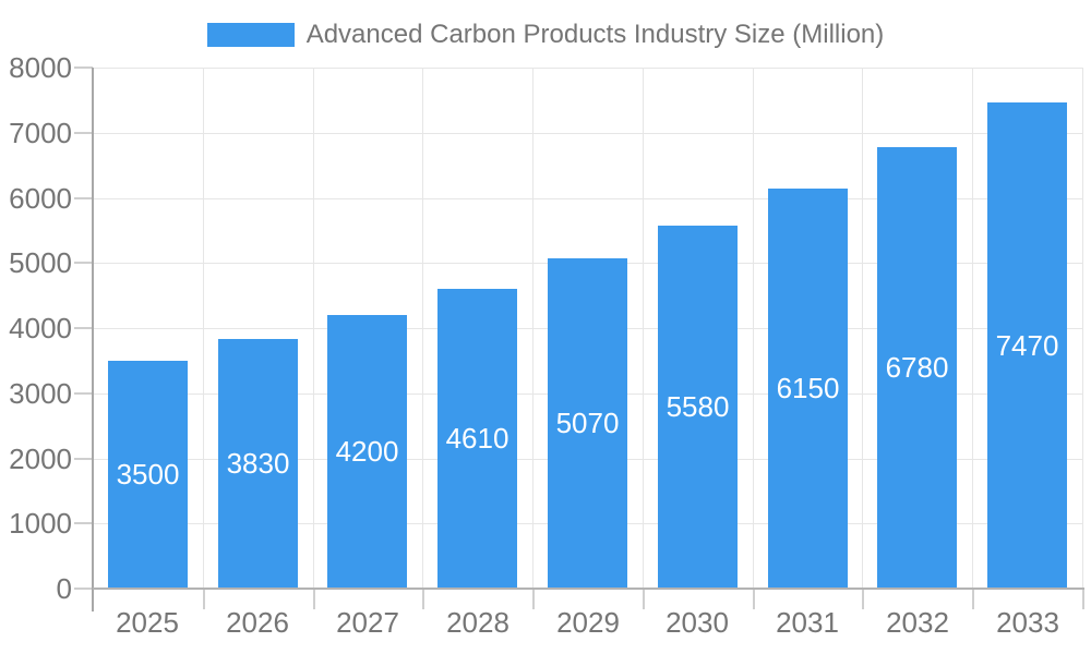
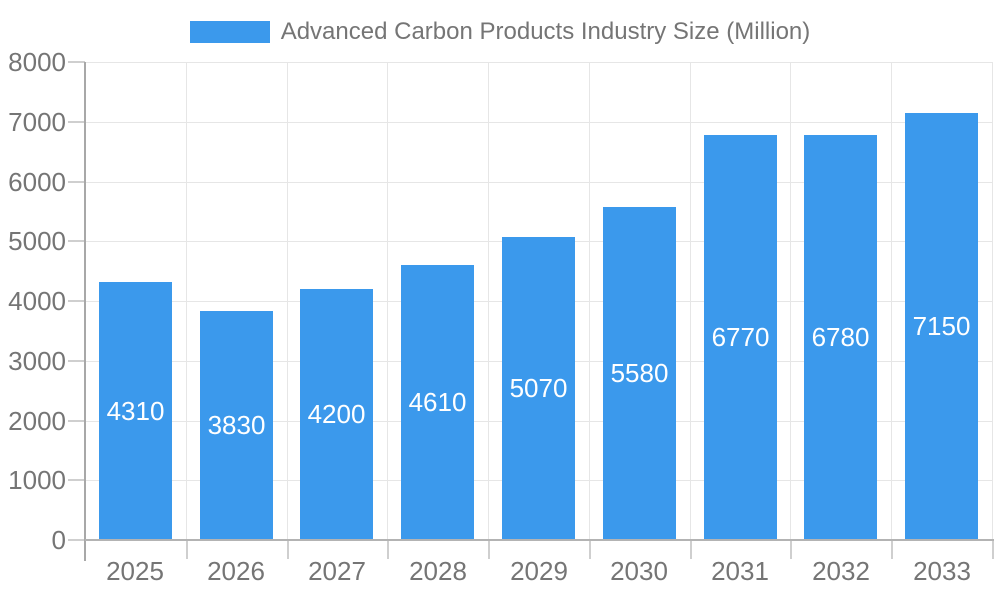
2025: 3500 -> 4310
2031: 6150 -> 6770
2033: 7470 -> 7150
